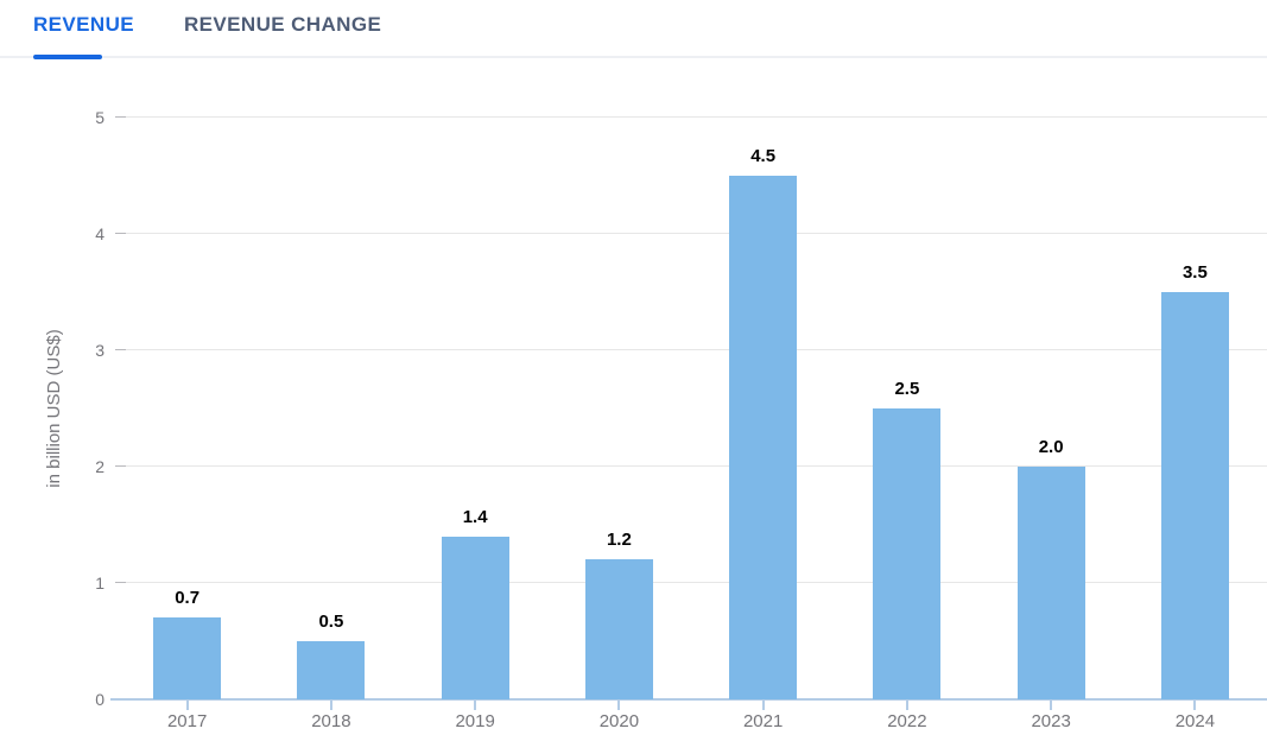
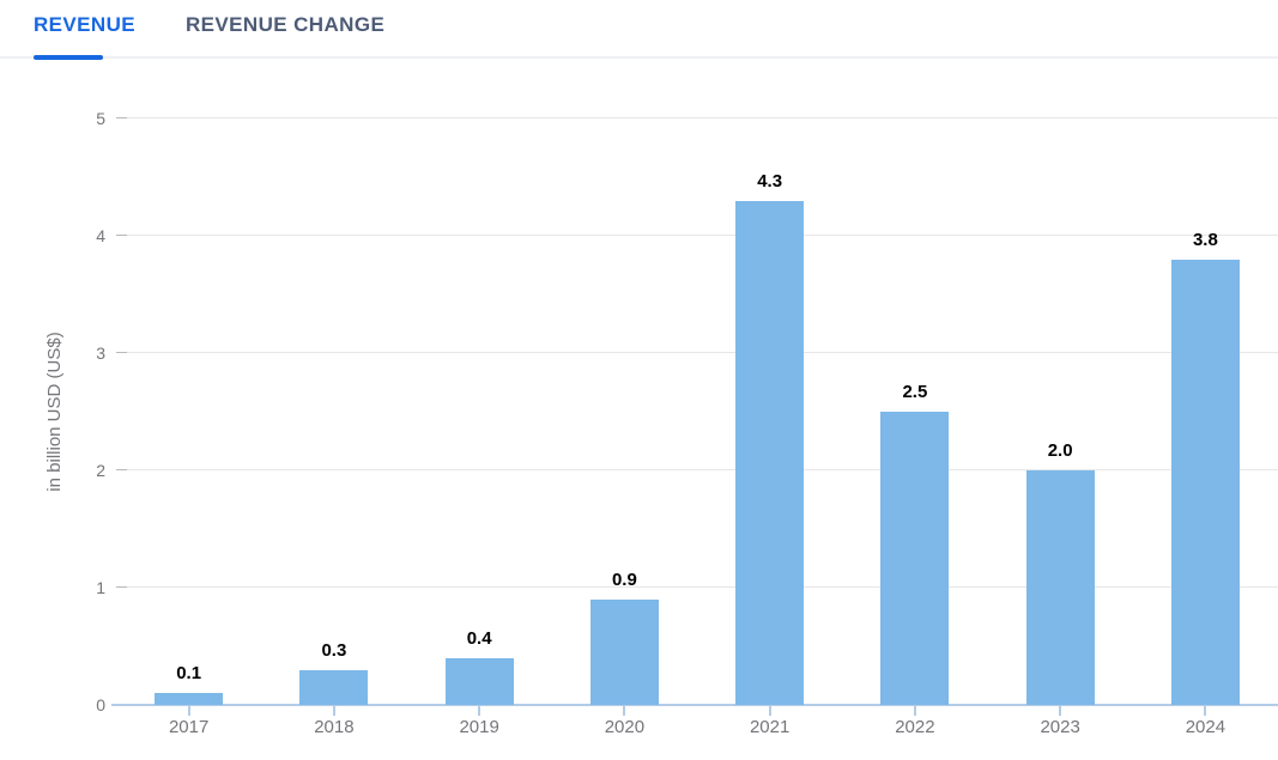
2017: 0.7 -> 0.1
2018: 0.5 -> 0.3
2019: 1.4 -> 0.4
2020: 1.2 -> 0.9
2021: 4.5 -> 4.3
2024: 3.5 -> 3.8
